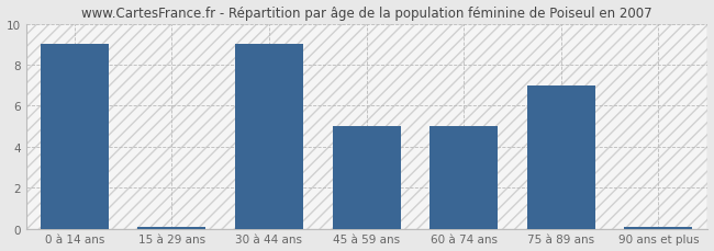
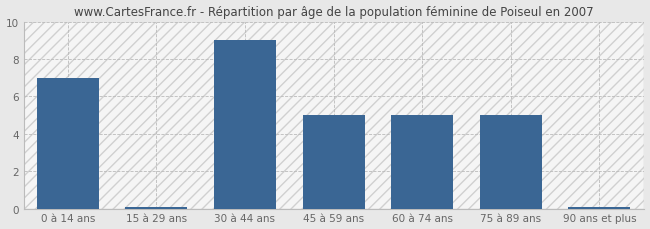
0 à 14 ans: 9.0 -> 7.0
75 à 89 ans: 7.0 -> 5.0
